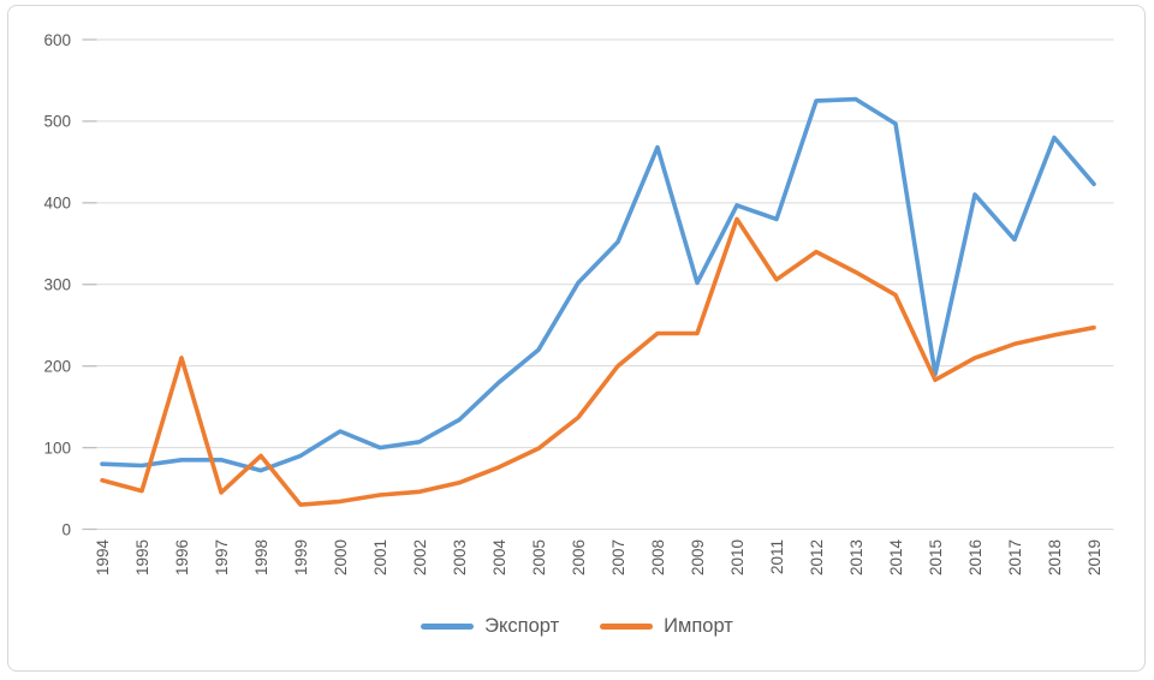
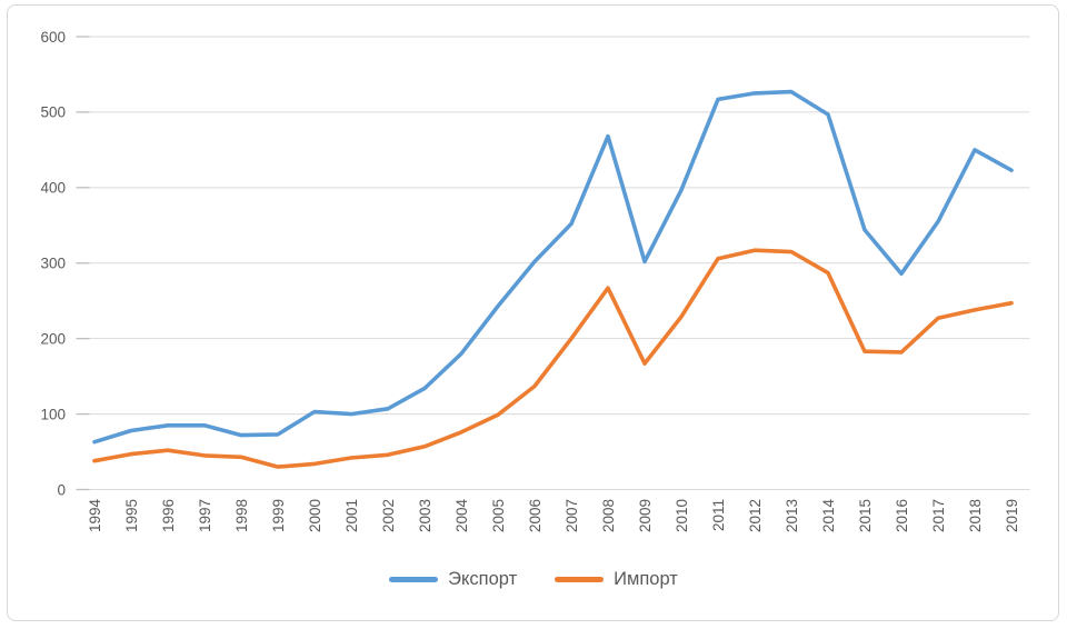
Экспорт/1994: 80 -> 60
Импорт/1994: 60 -> 40
Импорт/1996: 210 -> 50
Импорт/1998: 90 -> 40
Экспорт/1999: 90 -> 70
Экспорт/2000: 120 -> 100
Экспорт/2005: 220 -> 240
Импорт/2008: 240 -> 270
Импорт/2009: 240 -> 170
Импорт/2010: 380 -> 230
Экспорт/2011: 380 -> 520
Импорт/2012: 340 -> 320
Экспорт/2015: 190 -> 340
Экспорт/2016: 410 -> 290
Импорт/2016: 210 -> 180
Экспорт/2018: 480 -> 450
